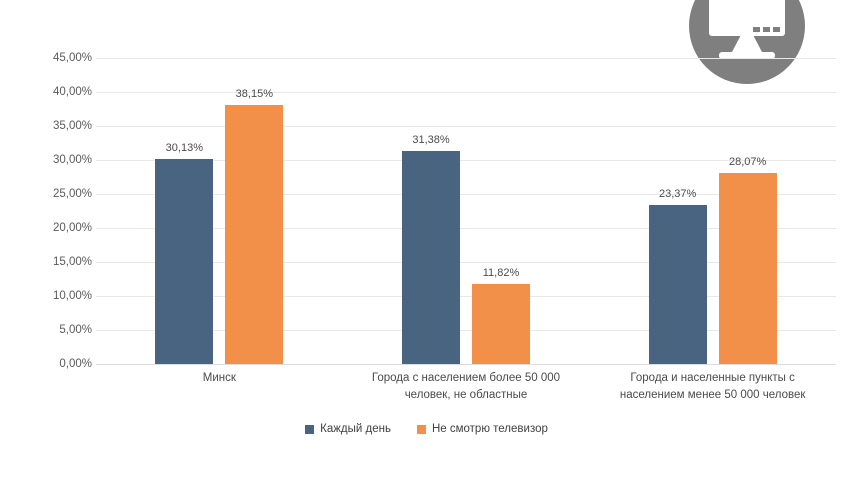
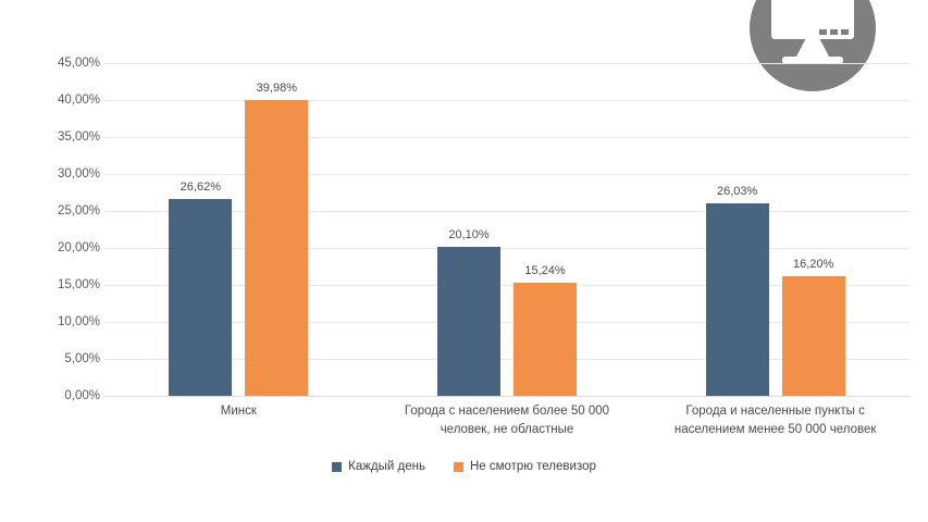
Каждый день/Минск: 30,13% -> 26,62%
Не смотрю телевизор/Минск: 38,15% -> 39,98%
Каждый день/Города с населением более 50 000 человек, не областные: 31,38% -> 20,10%
Не смотрю телевизор/Города с населением более 50 000 человек, не областные: 11,82% -> 15,24%
Каждый день/Города и населенные пункты с населением менее 50 000 человек: 23,37% -> 26,03%
Не смотрю телевизор/Города и населенные пункты с населением менее 50 000 человек: 28,07% -> 16,20%
